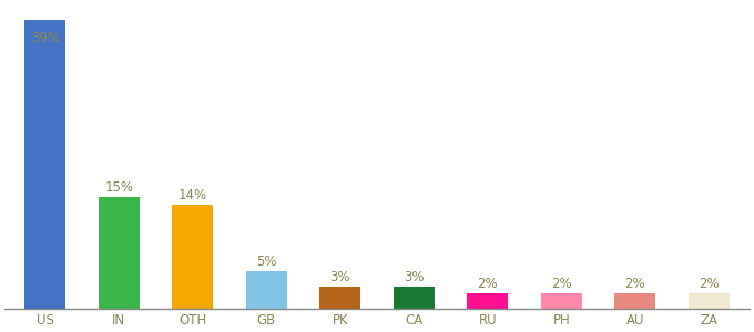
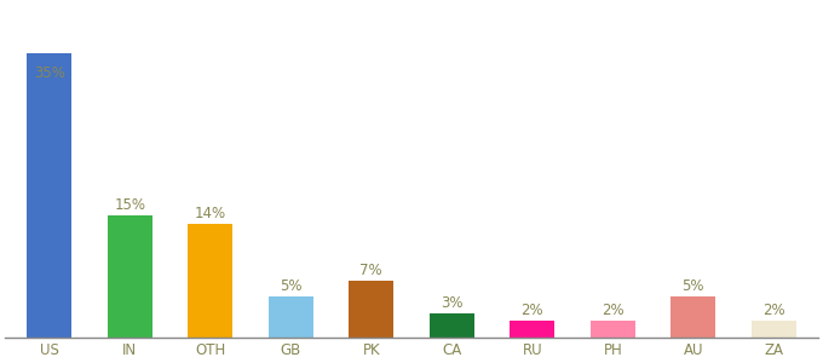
US: 39% -> 35%
PK: 3% -> 7%
AU: 2% -> 5%
